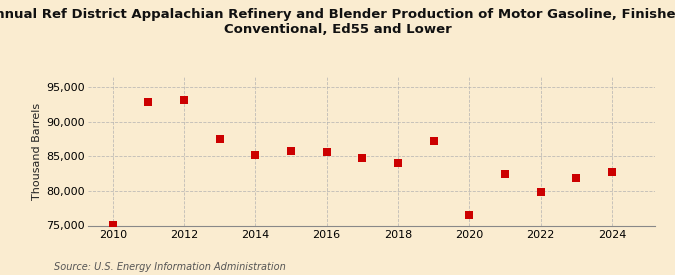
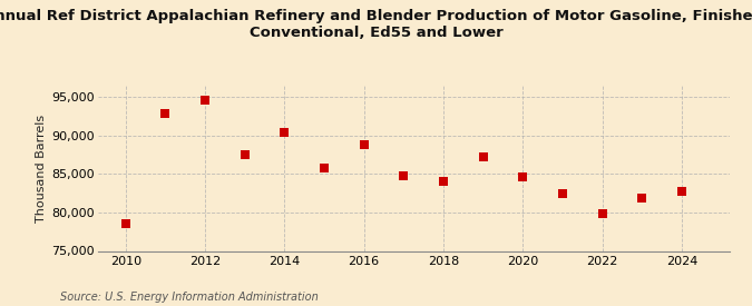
2010: 75,100 -> 78,600
2012: 93,100 -> 94,600
2014: 85,200 -> 90,400
2016: 85,700 -> 88,800
2020: 76,500 -> 84,600
